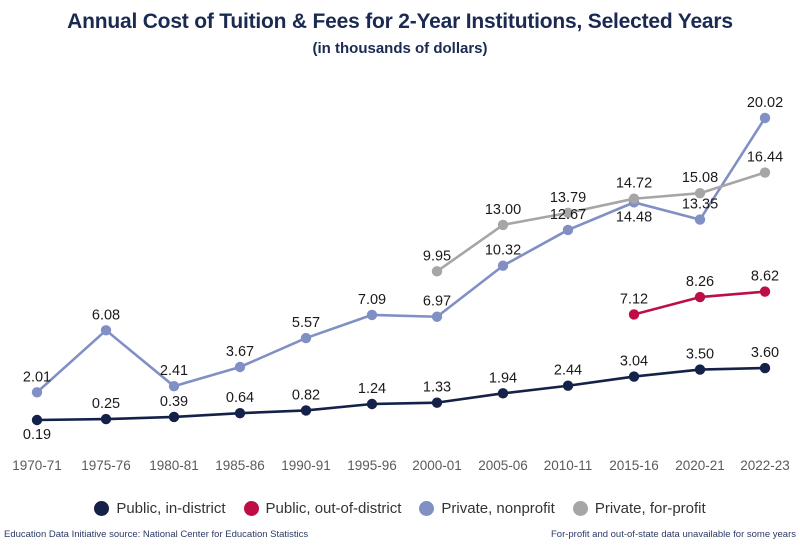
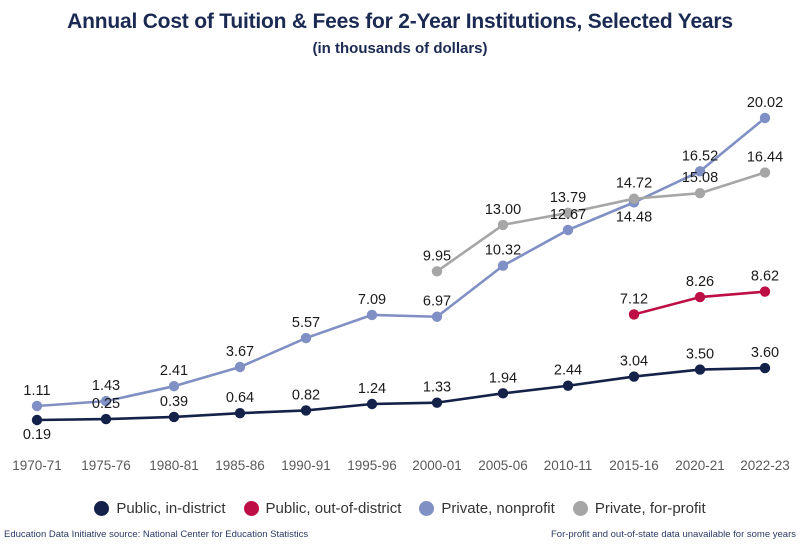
Private, nonprofit/1970-71: 2.01 -> 1.11
Private, nonprofit/1975-76: 6.08 -> 1.43
Private, nonprofit/2020-21: 13.35 -> 16.52
